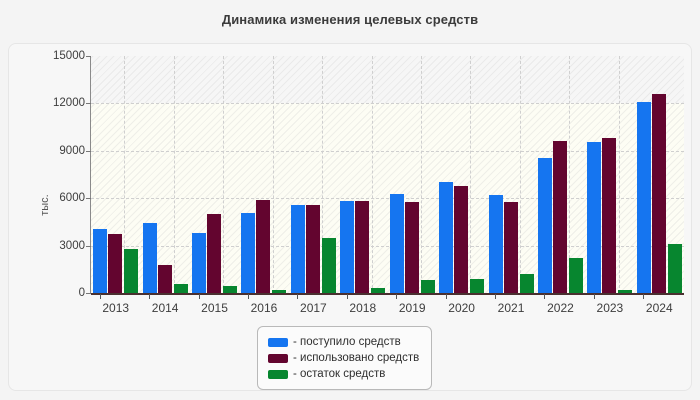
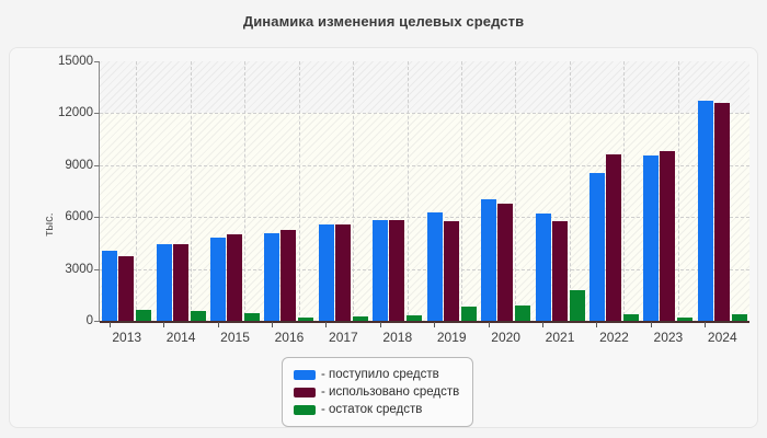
- остаток средств/2013: 2800 -> 600
- использовано средств/2014: 1800 -> 4400
- поступило средств/2015: 3800 -> 4800
- использовано средств/2016: 5900 -> 5200
- остаток средств/2017: 3500 -> 300
- остаток средств/2021: 1200 -> 1800
- остаток средств/2022: 2200 -> 400
- поступило средств/2024: 12100 -> 12800
- остаток средств/2024: 3100 -> 400
